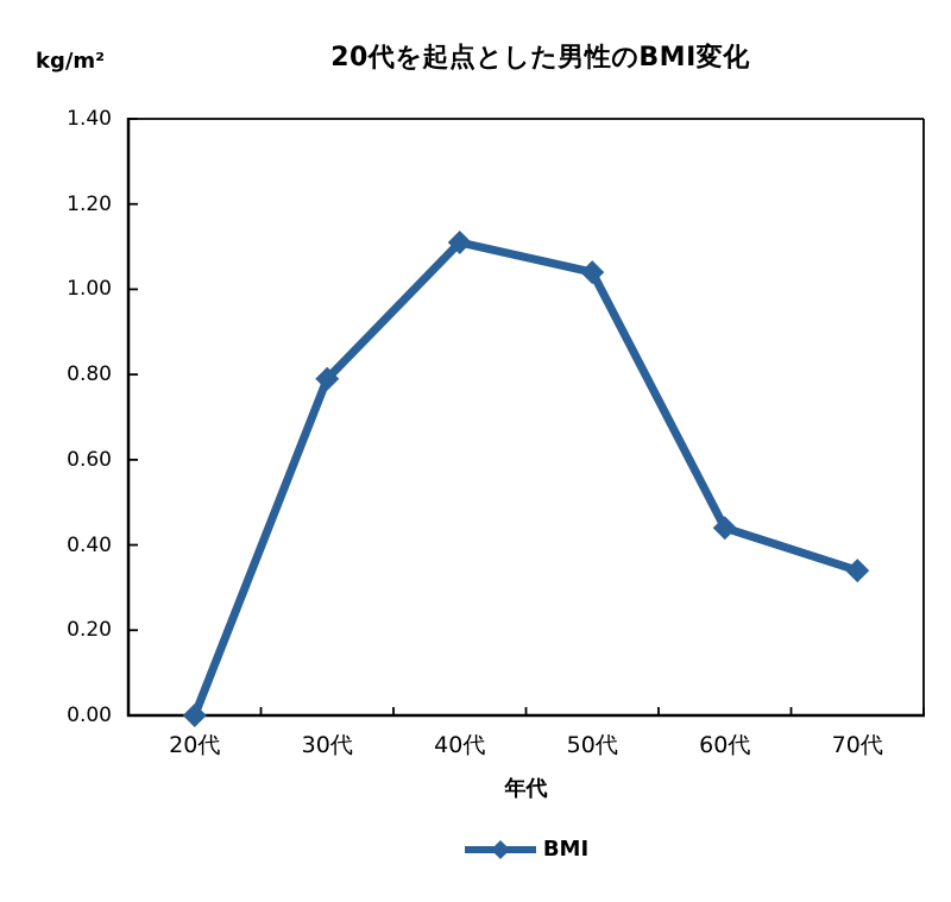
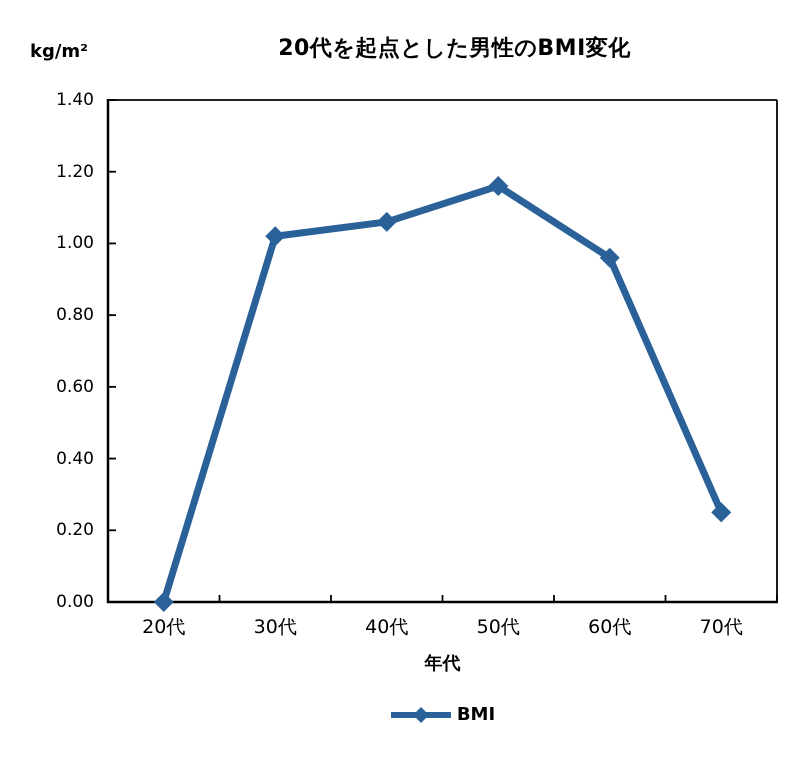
30代: 0.79 -> 1.02
40代: 1.11 -> 1.06
50代: 1.04 -> 1.16
60代: 0.44 -> 0.96
70代: 0.34 -> 0.25
